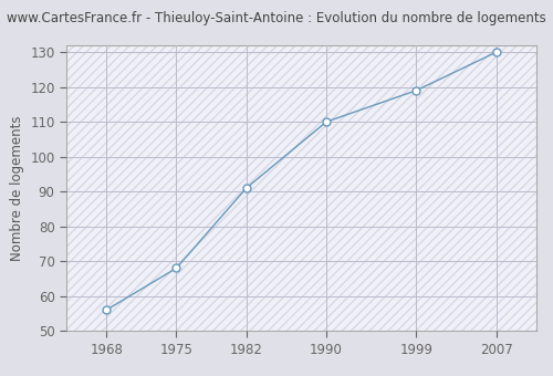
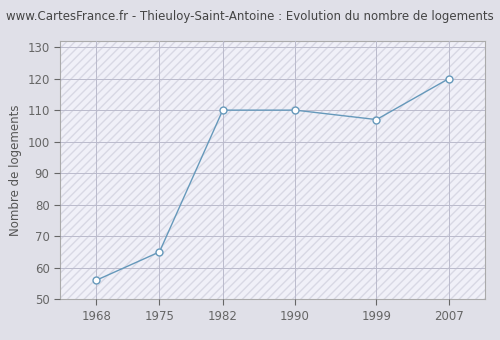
1975: 68 -> 65
1982: 91 -> 110
1999: 119 -> 107
2007: 130 -> 120
